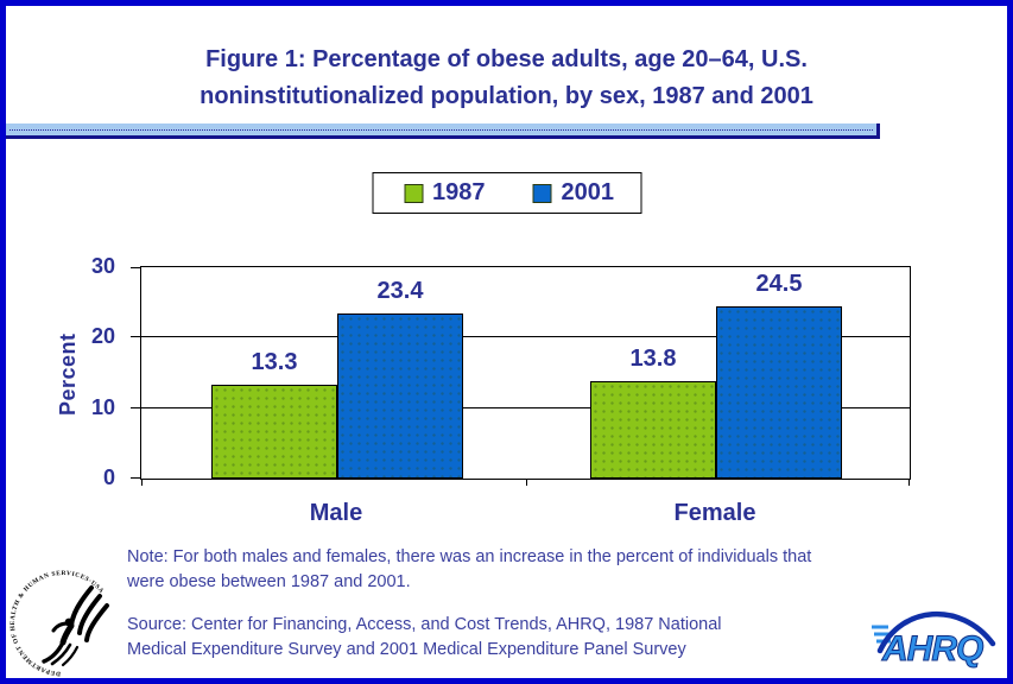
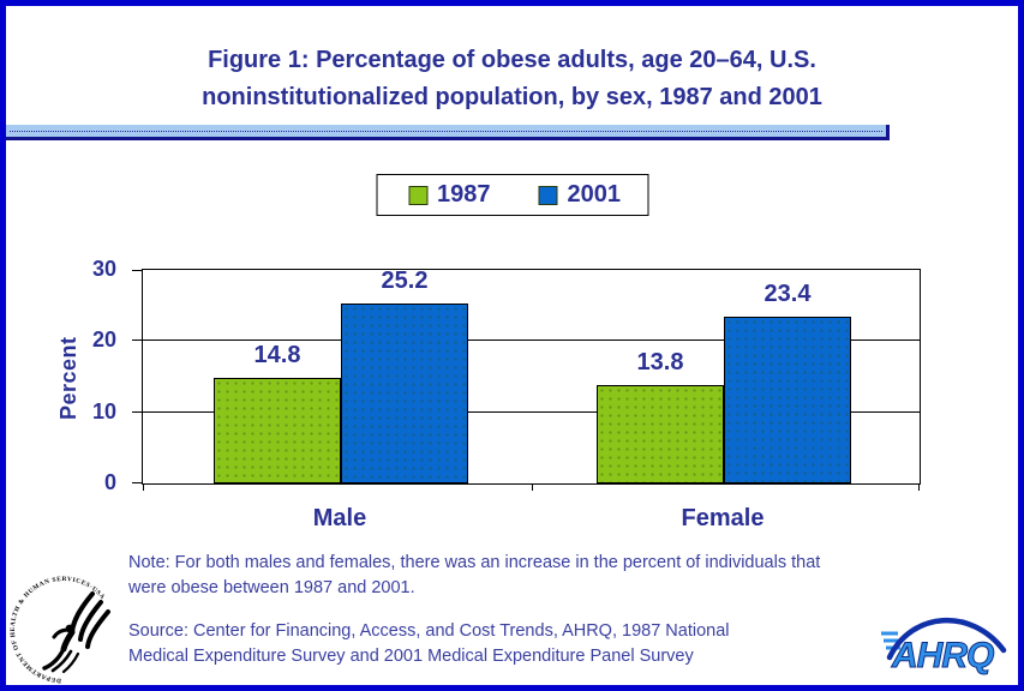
1987/Male: 13.3 -> 14.8
2001/Male: 23.4 -> 25.2
2001/Female: 24.5 -> 23.4
